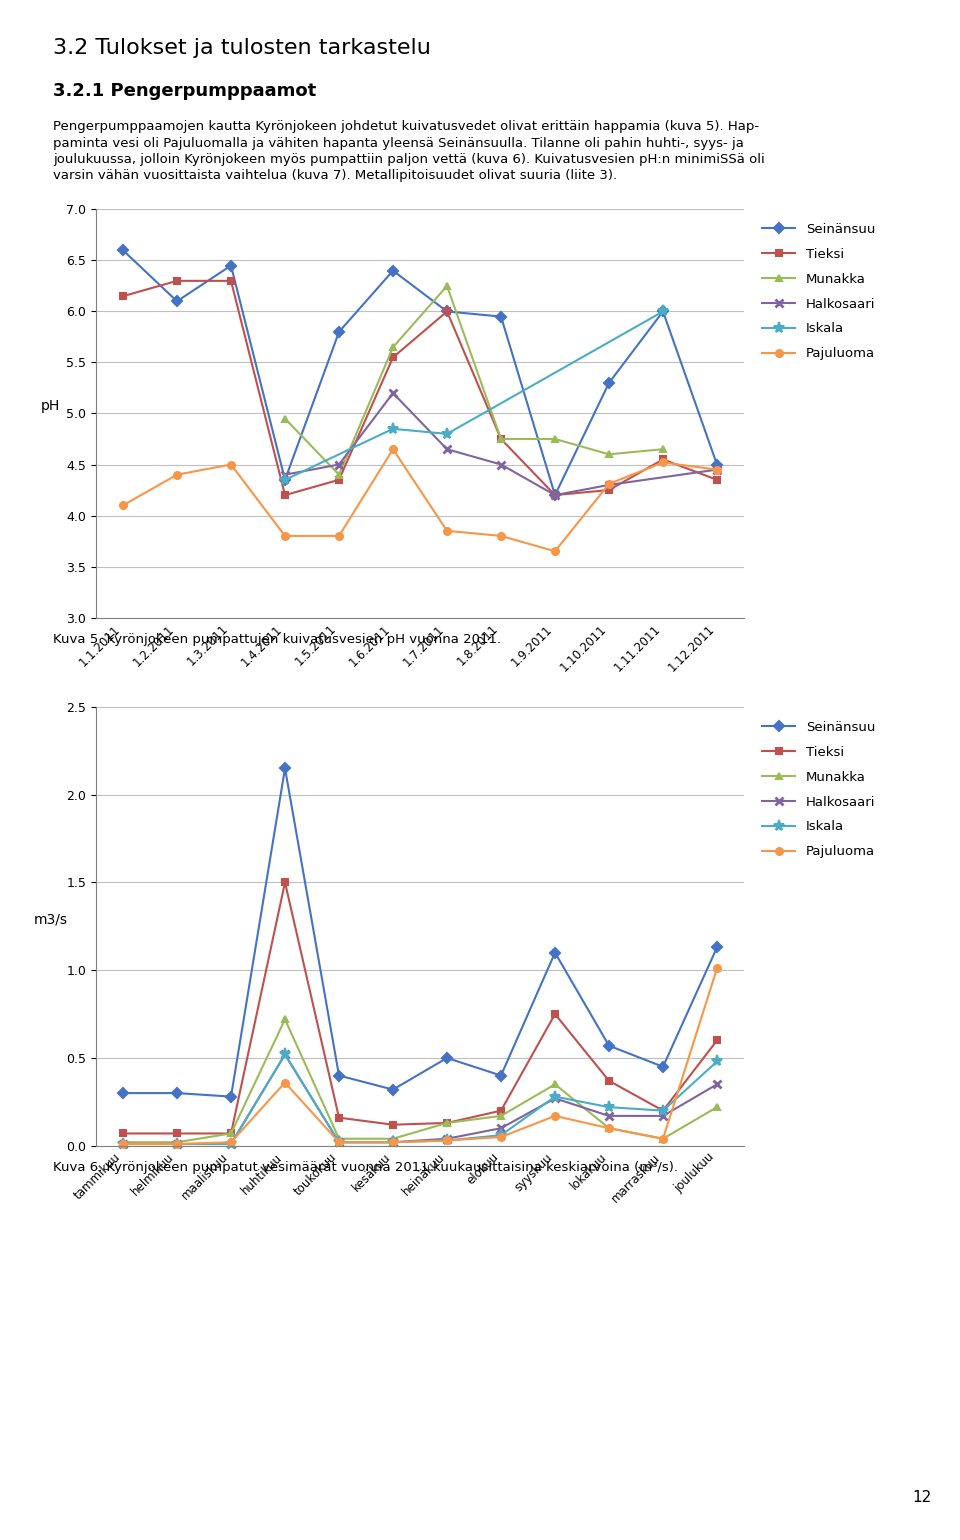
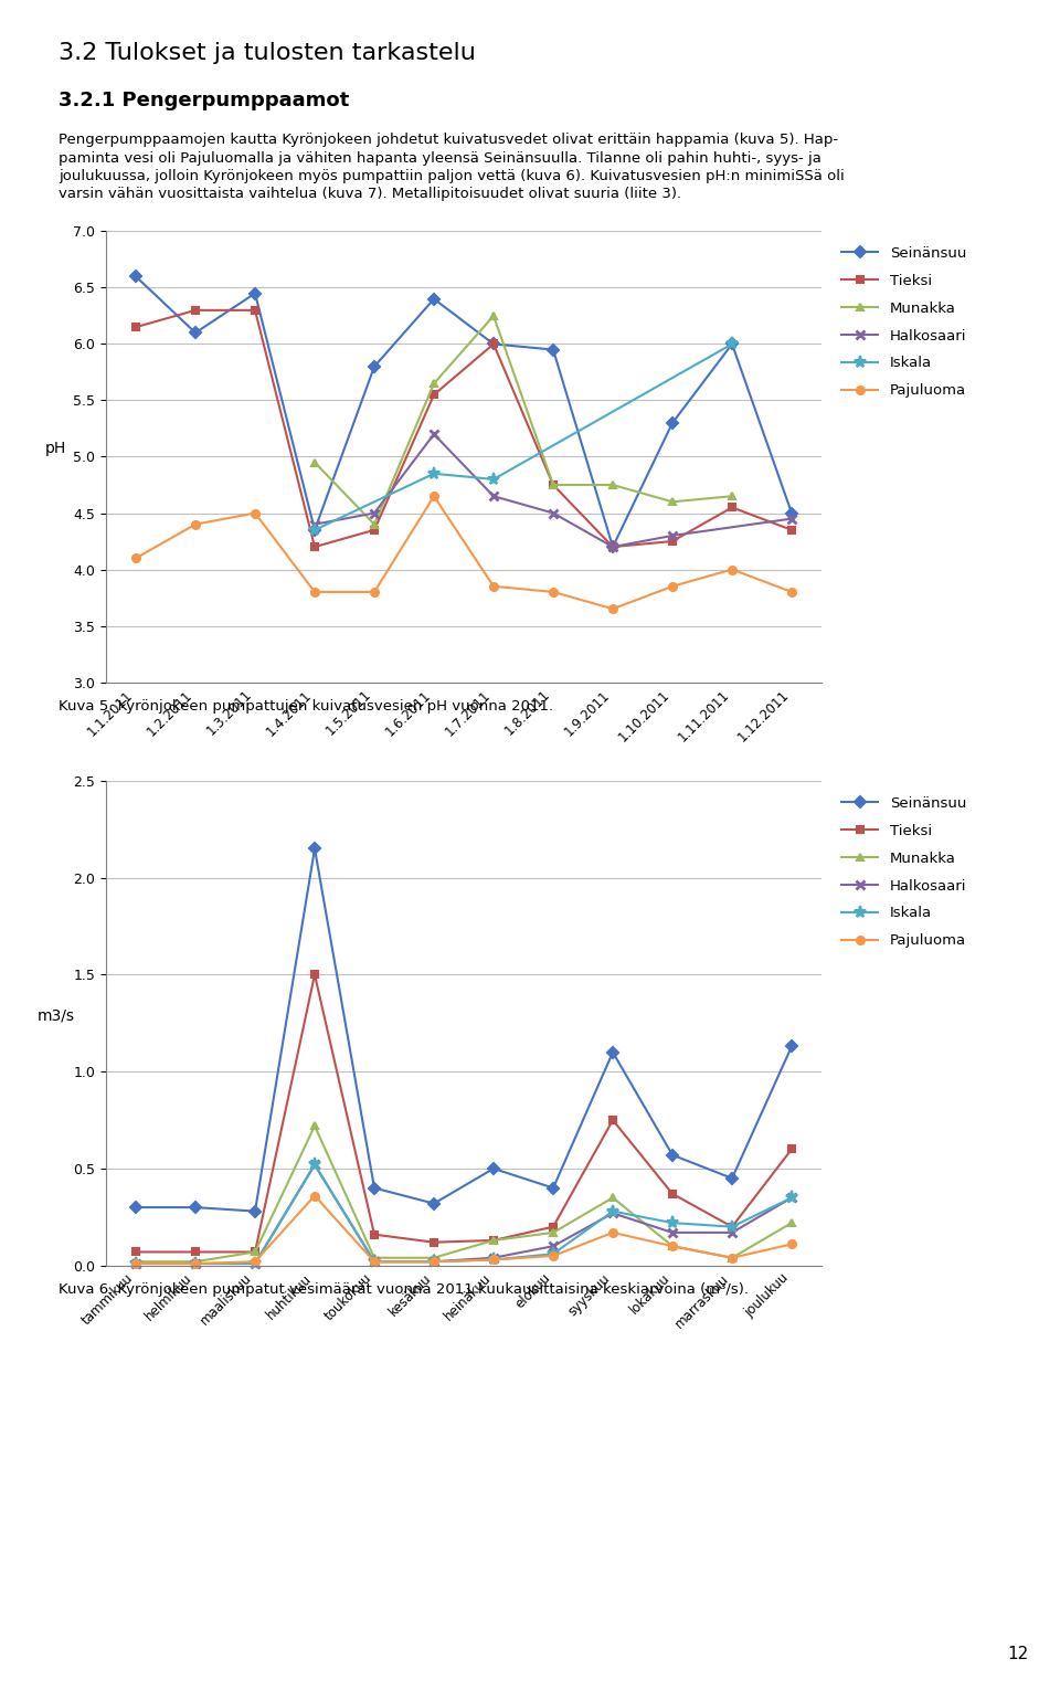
Pajuluoma/1.10.2011: 4.31 -> 3.85
Pajuluoma/1.11.2011: 4.52 -> 4.00
Pajuluoma/1.12.2011: 4.45 -> 3.80
Iskala/joulukuu: 0.48 -> 0.35
Pajuluoma/joulukuu: 1.01 -> 0.11
